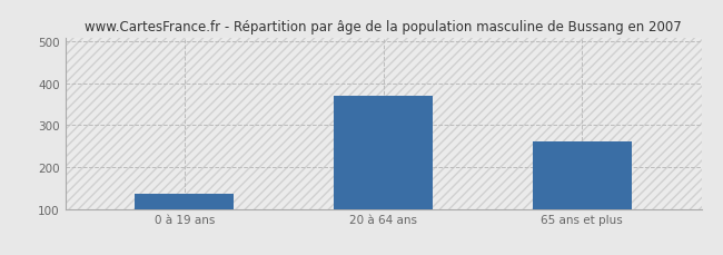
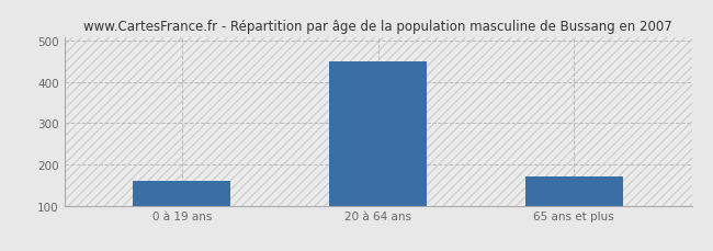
0 à 19 ans: 135 -> 160
20 à 64 ans: 370 -> 449
65 ans et plus: 260 -> 170
